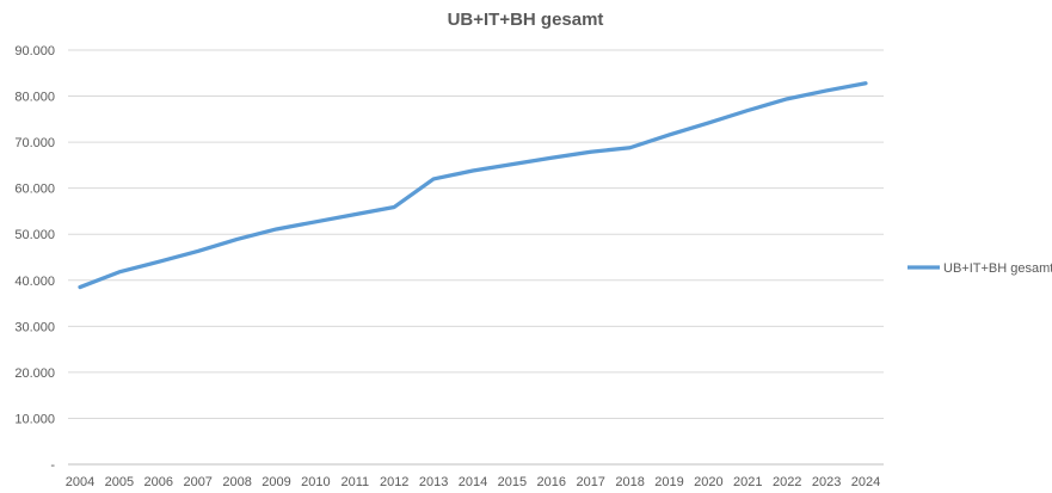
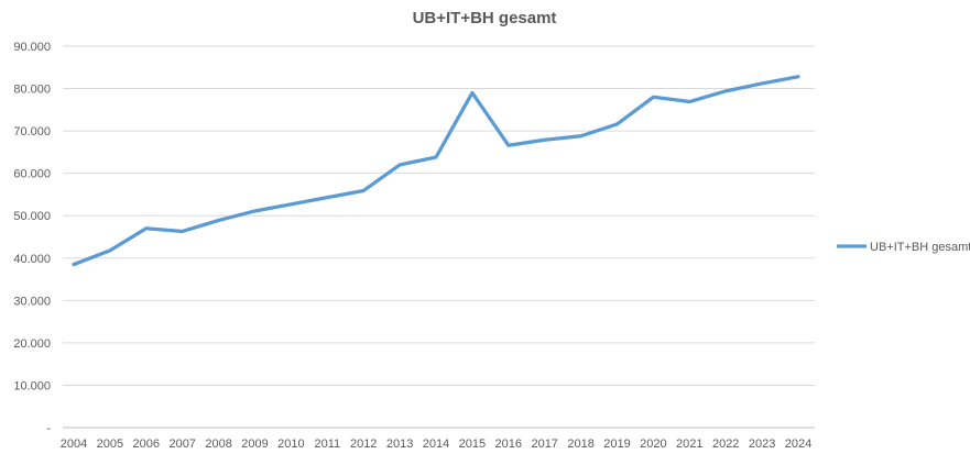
2006: 44000 -> 47000
2015: 65000 -> 79000
2020: 74000 -> 78000
